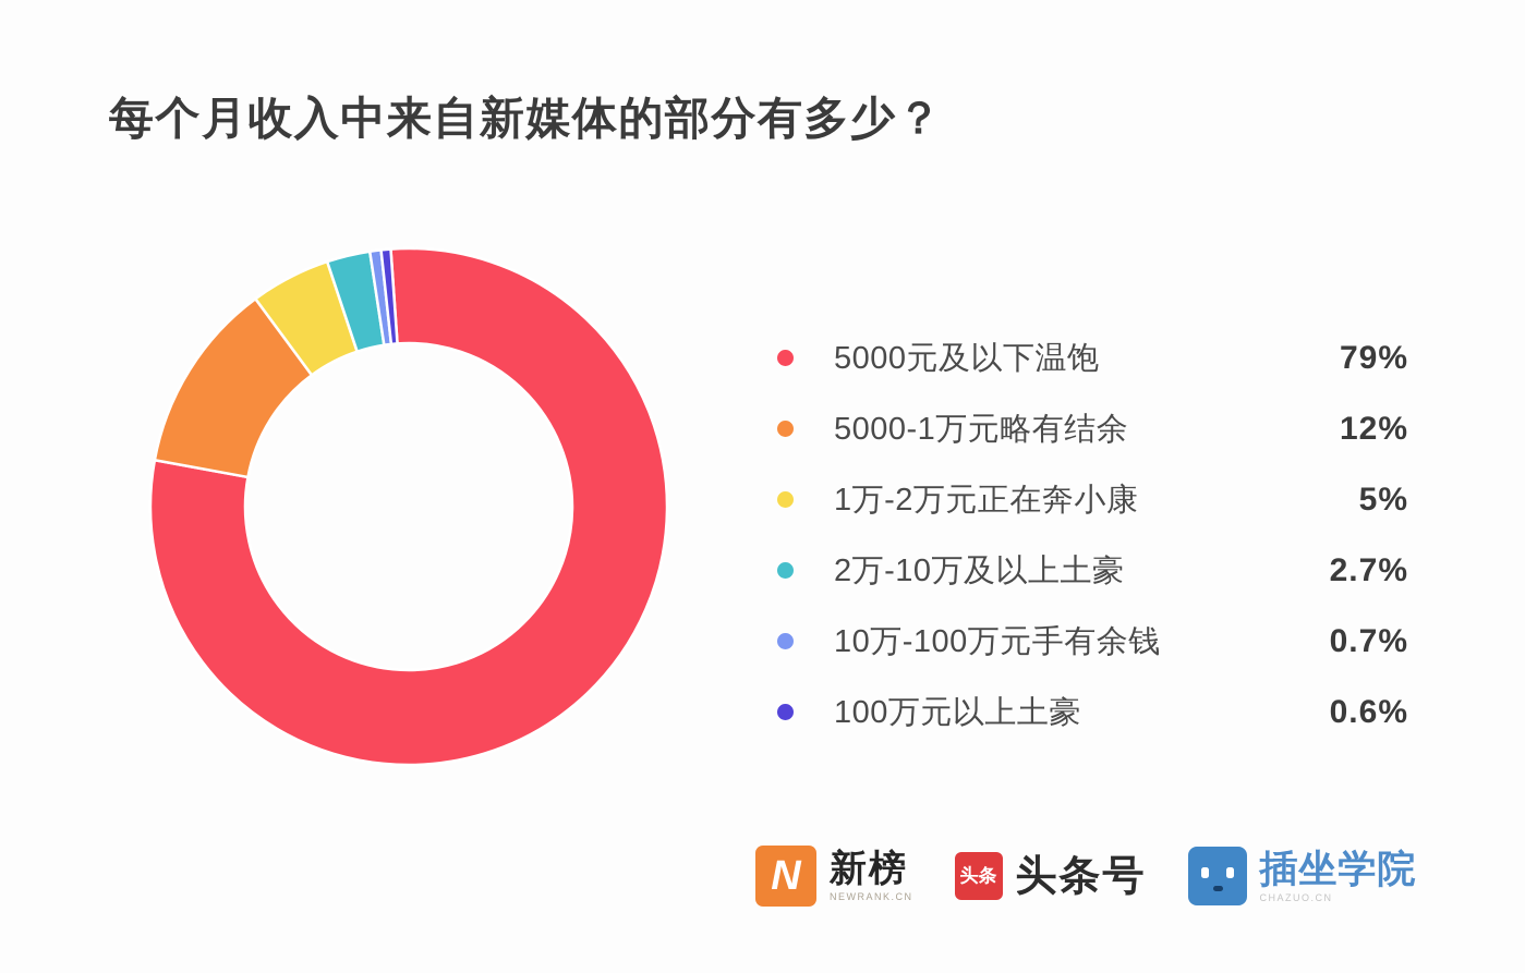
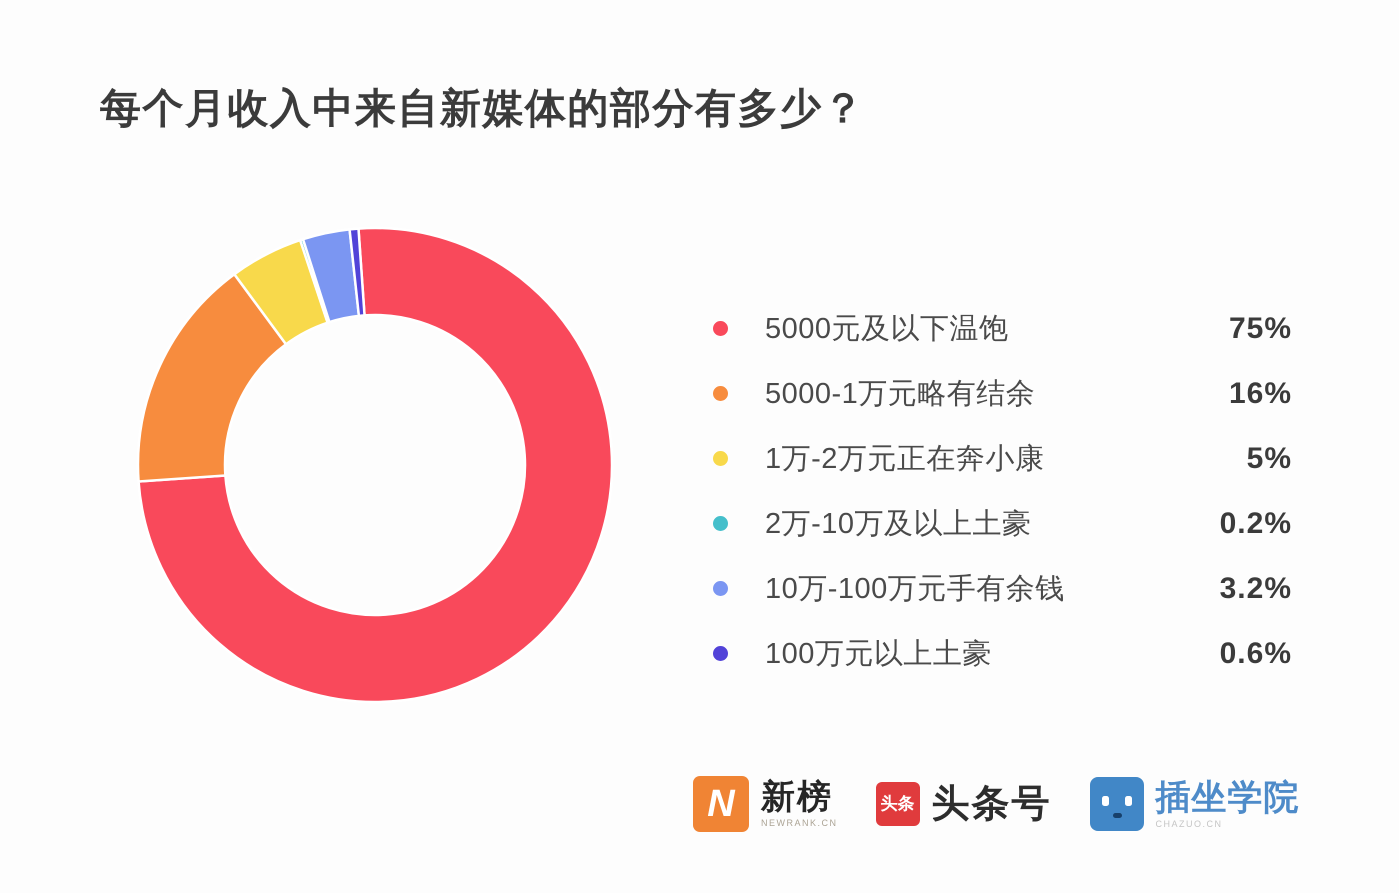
5000元及以下温饱: 79% -> 75%
5000-1万元略有结余: 12% -> 16%
2万-10万及以上土豪: 2.7% -> 0.2%
10万-100万元手有余钱: 0.7% -> 3.2%
